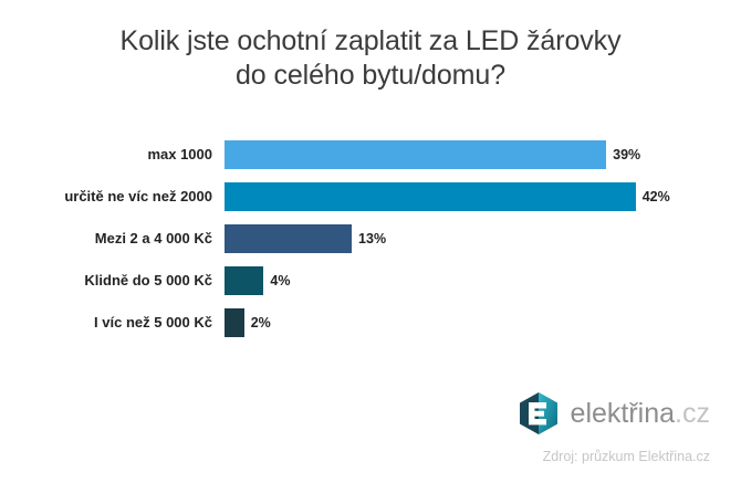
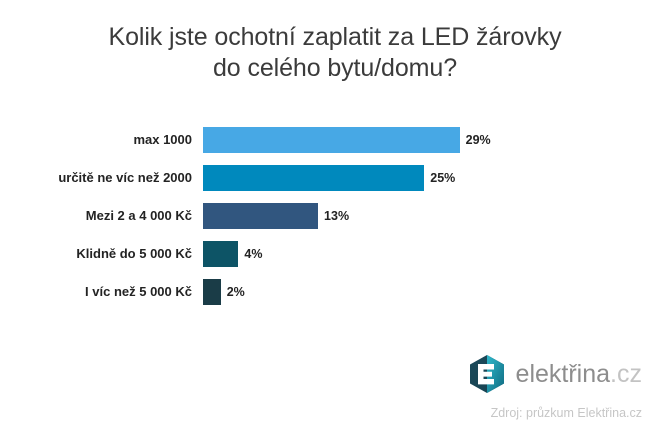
max 1000: 39% -> 29%
určitě ne víc než 2000: 42% -> 25%
